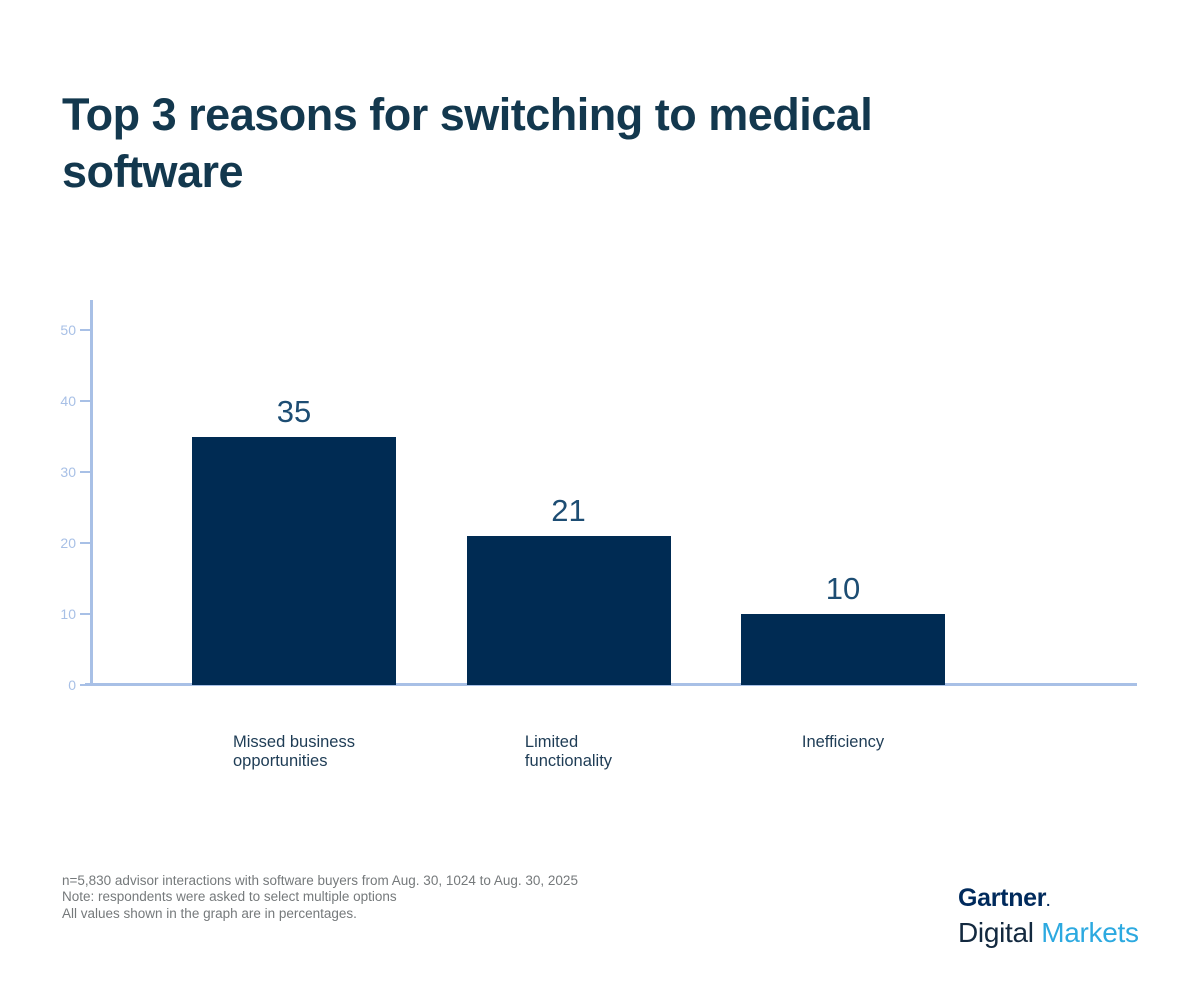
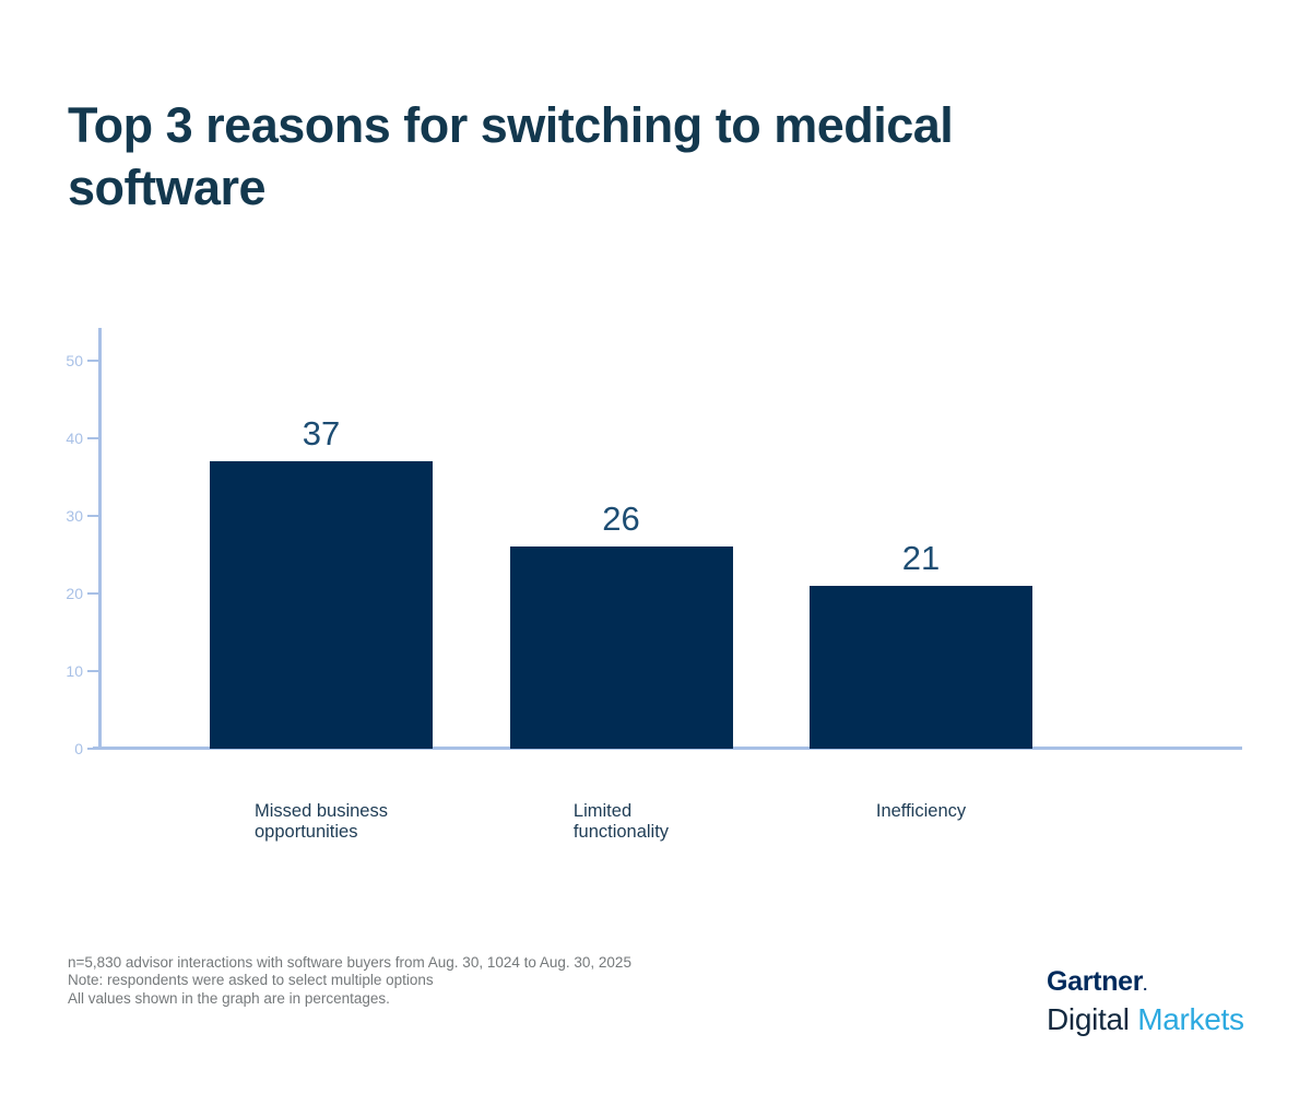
Missed business opportunities: 35 -> 37
Limited functionality: 21 -> 26
Inefficiency: 10 -> 21
